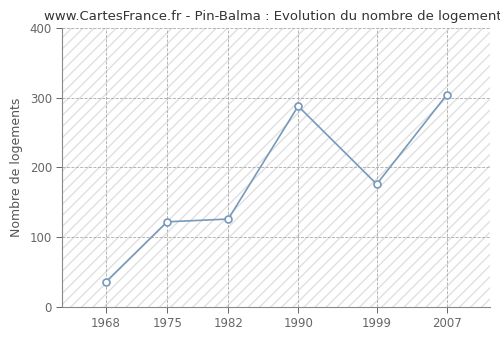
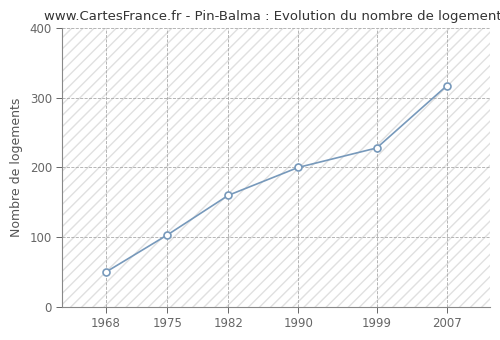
1968: 36 -> 50
1975: 122 -> 103
1982: 126 -> 160
1990: 288 -> 200
1999: 176 -> 228
2007: 304 -> 317
